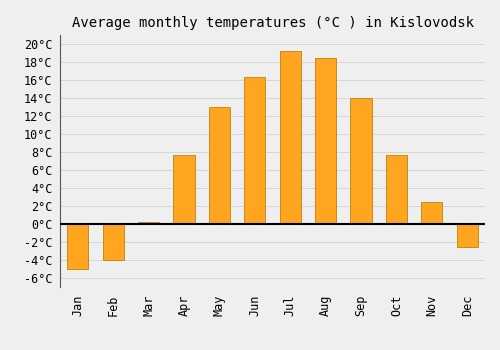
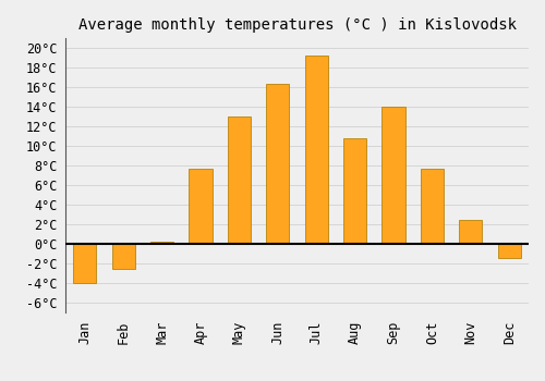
Jan: -5.0°C -> -4.0°C
Feb: -4.0°C -> -2.6°C
Aug: 18.5°C -> 10.8°C
Dec: -2.5°C -> -1.4°C
